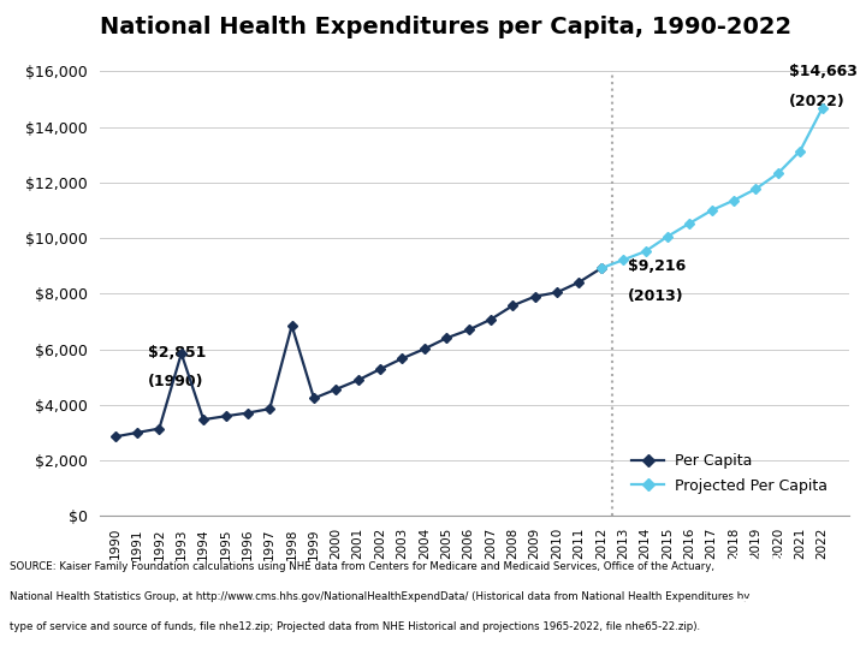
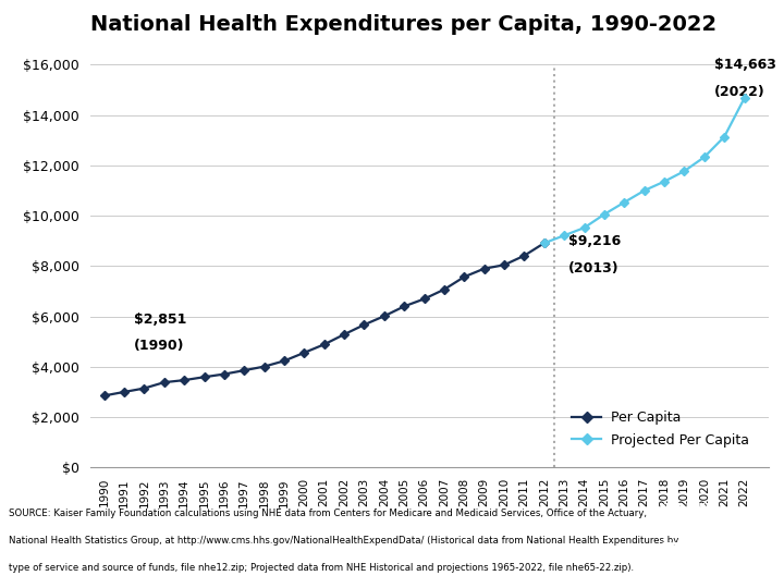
Per Capita/1993: $5,850 -> $3,380
Per Capita/1998: $6,850 -> $4,010
